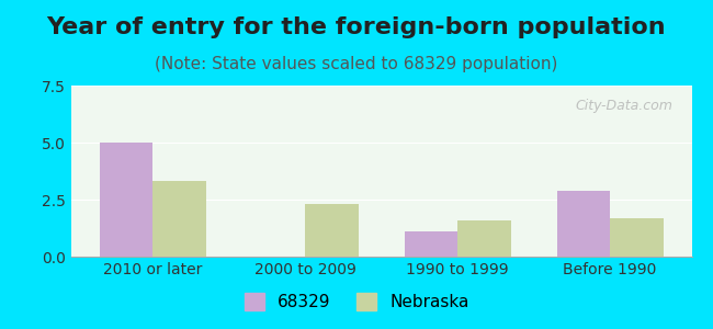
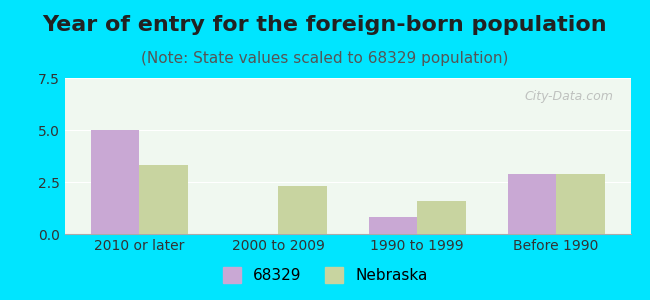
68329/1990 to 1999: 1.1 -> 0.8
Nebraska/Before 1990: 1.7 -> 2.9
